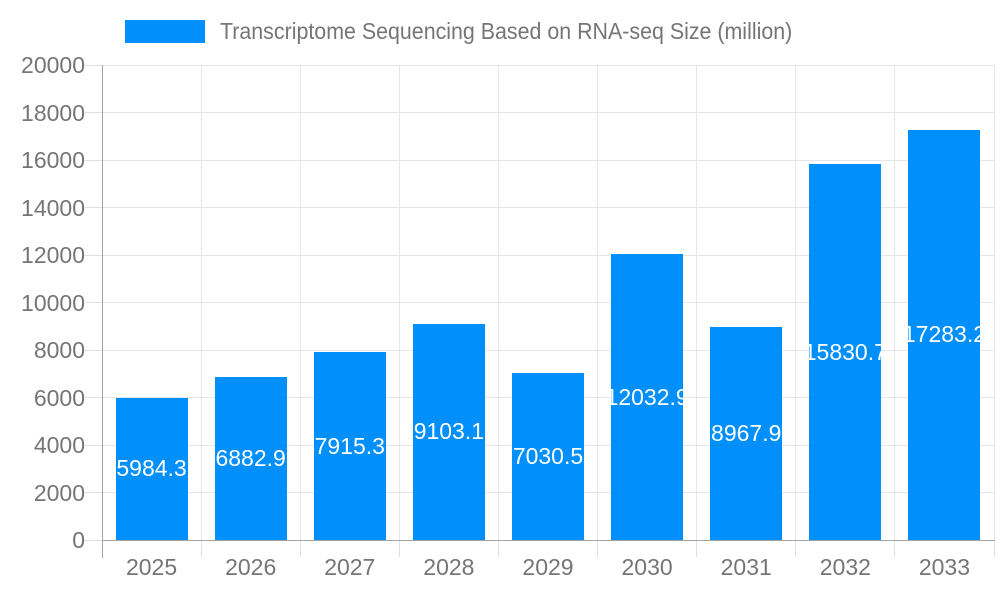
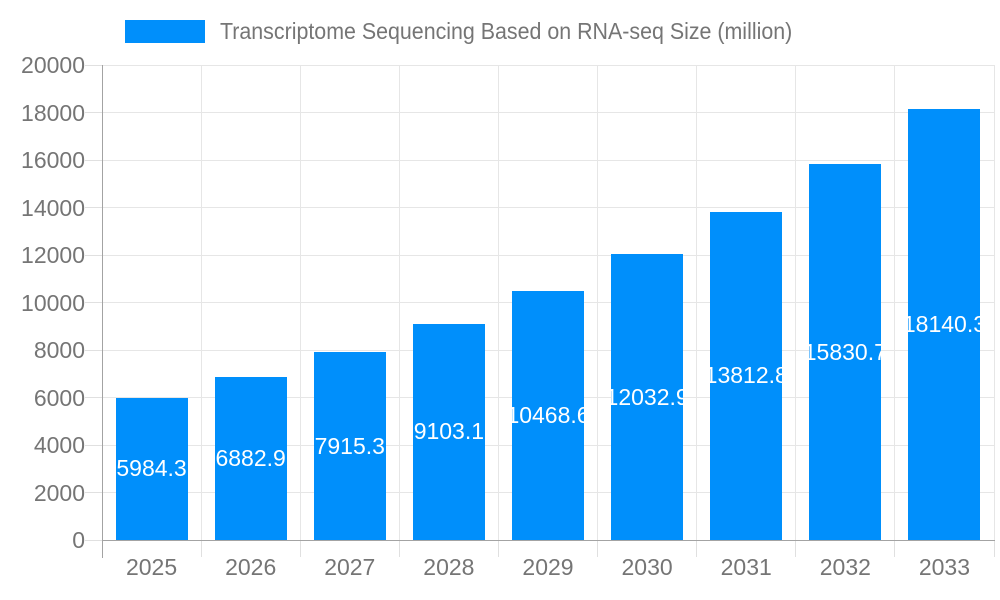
2029: 7030.5 -> 10468.6
2031: 8967.9 -> 13812.8
2033: 17283.2 -> 18140.3
